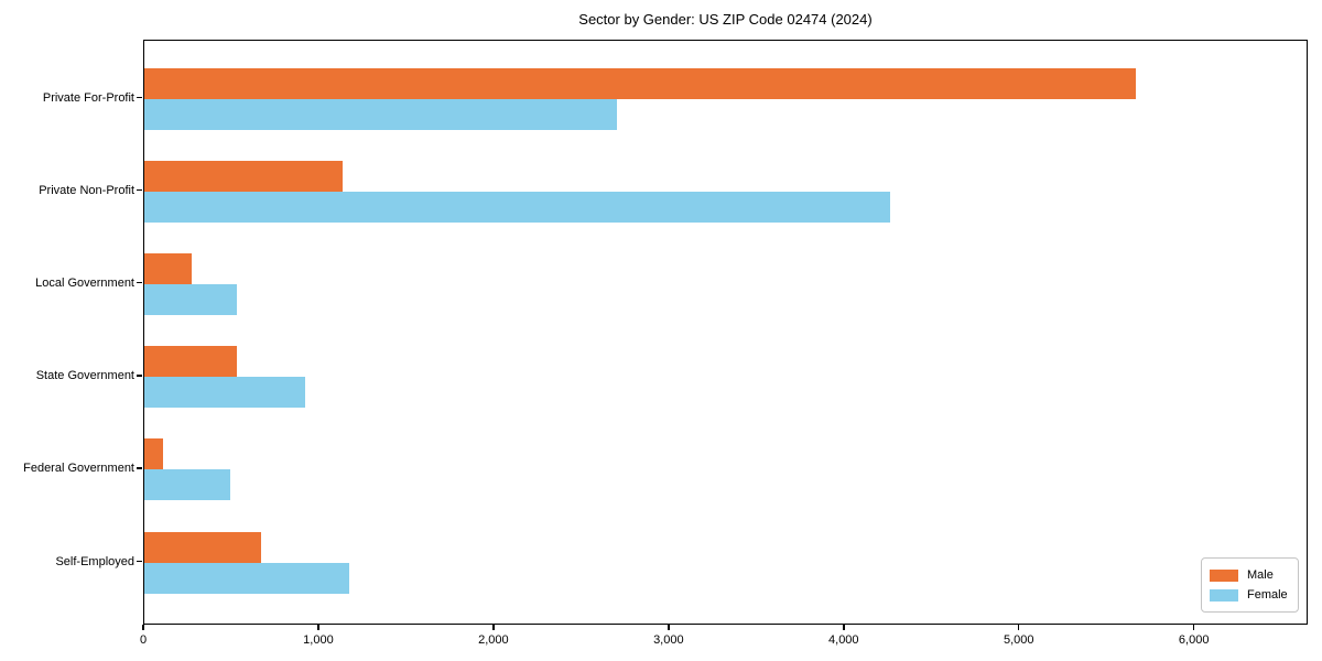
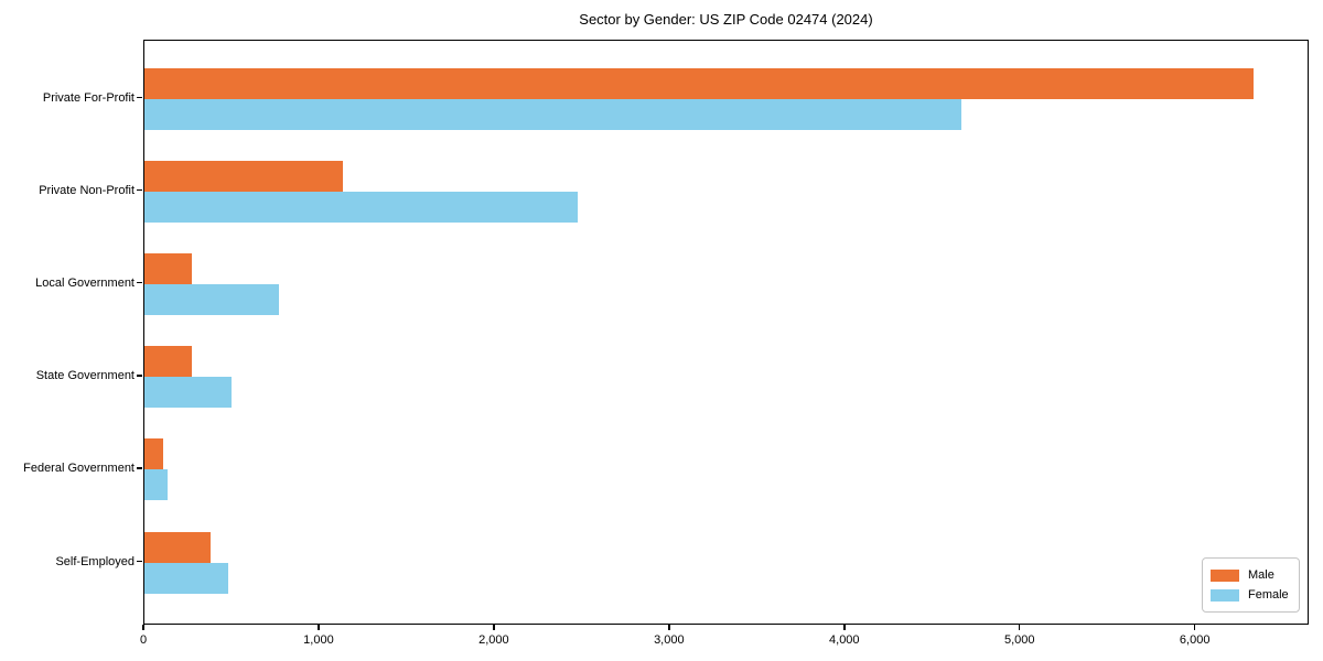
Male/Private For-Profit: 5660 -> 6330
Female/Private For-Profit: 2700 -> 4660
Female/Private Non-Profit: 4260 -> 2470
Female/Local Government: 530 -> 760
Male/State Government: 530 -> 270
Female/State Government: 920 -> 500
Female/Federal Government: 490 -> 130
Male/Self-Employed: 670 -> 380
Female/Self-Employed: 1170 -> 480
